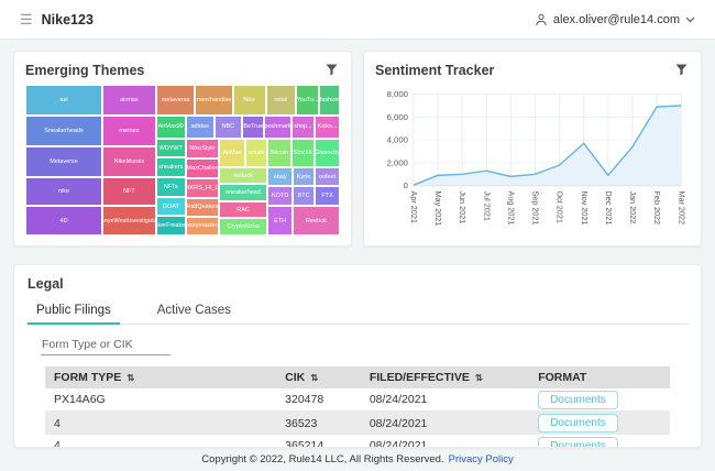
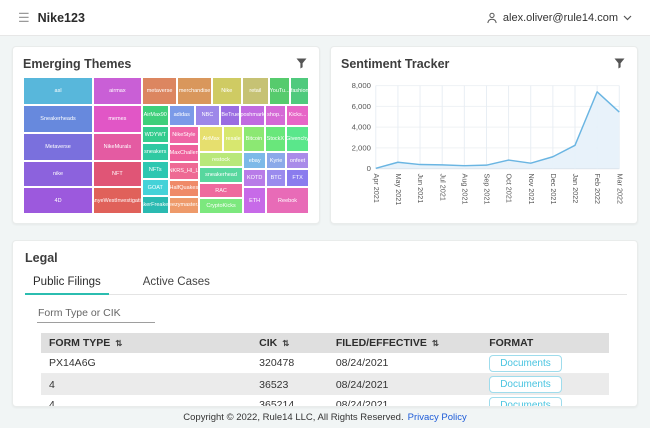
May 2021: 900 -> 600
Jun 2021: 1000 -> 400
Jul 2021: 1300 -> 400
Aug 2021: 800 -> 300
Sep 2021: 1000 -> 300
Oct 2021: 1800 -> 800
Nov 2021: 3700 -> 500
Dec 2021: 900 -> 1200
Jan 2022: 3400 -> 2200
Feb 2022: 6900 -> 7400
Mar 2022: 7000 -> 5400
